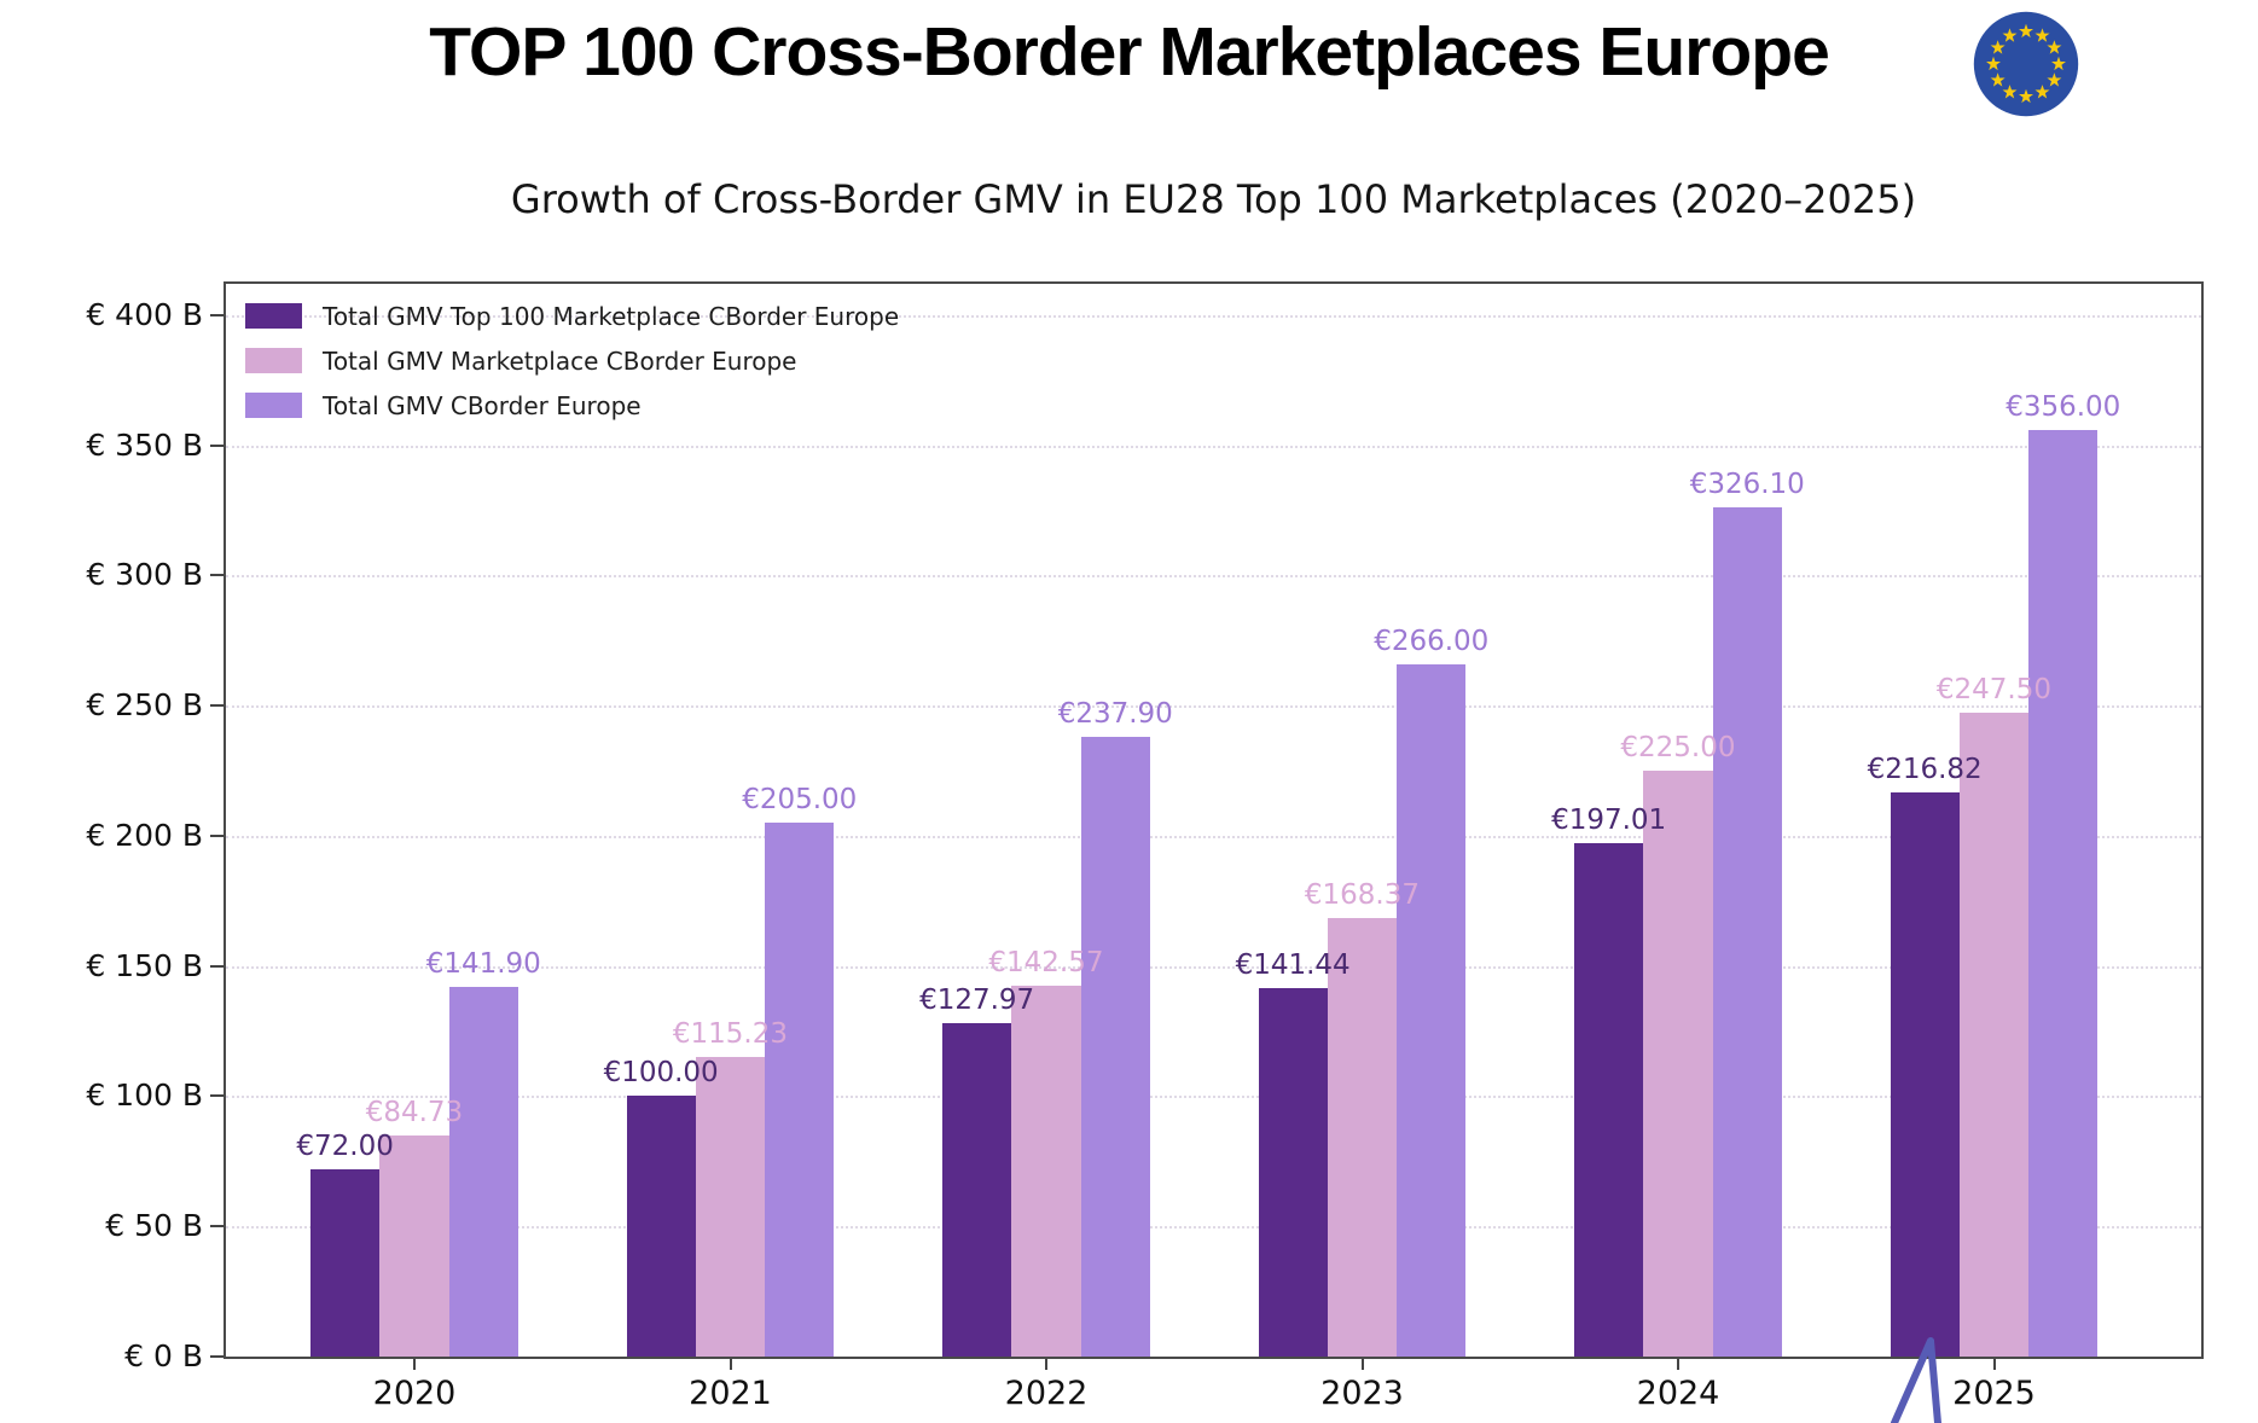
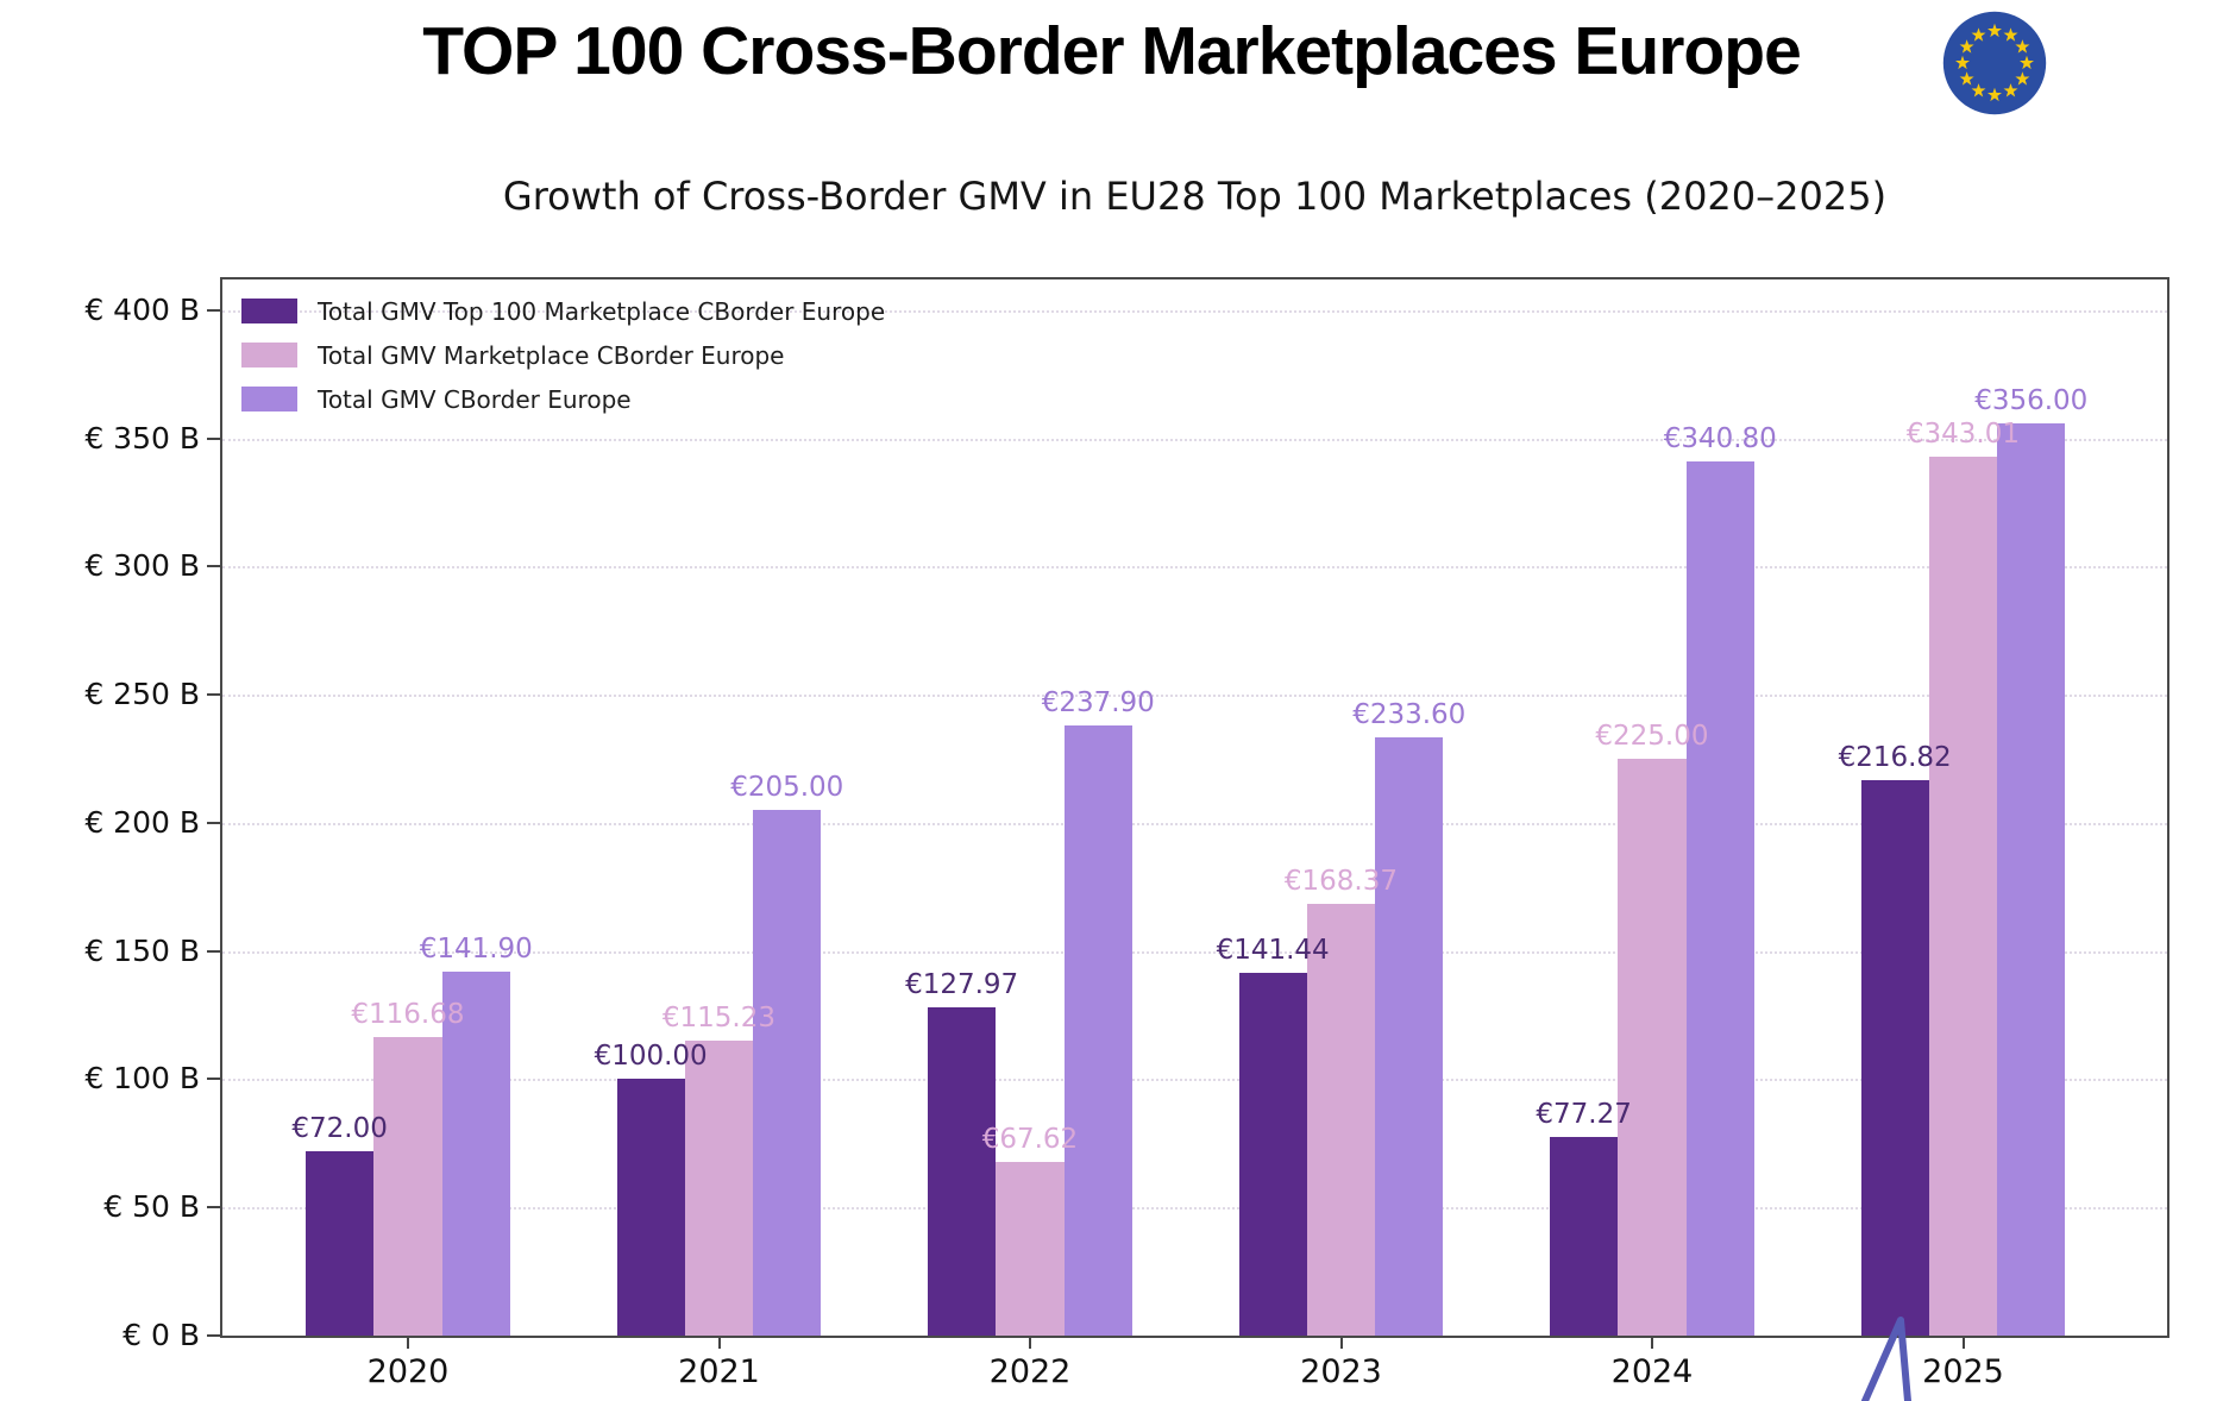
Total GMV Marketplace CBorder Europe/2020: €84.73 -> €116.68
Total GMV Marketplace CBorder Europe/2022: €142.57 -> €67.62
Total GMV CBorder Europe/2023: €266.00 -> €233.60
Total GMV Top 100 Marketplace CBorder Europe/2024: €197.01 -> €77.27
Total GMV CBorder Europe/2024: €326.10 -> €340.80
Total GMV Marketplace CBorder Europe/2025: €247.50 -> €343.01
